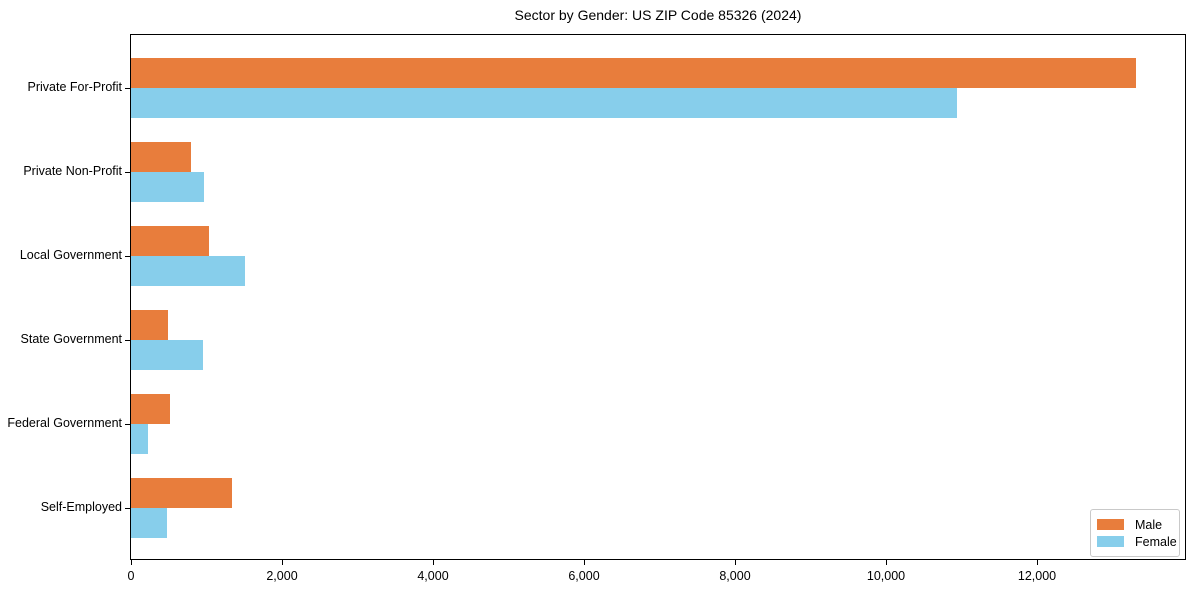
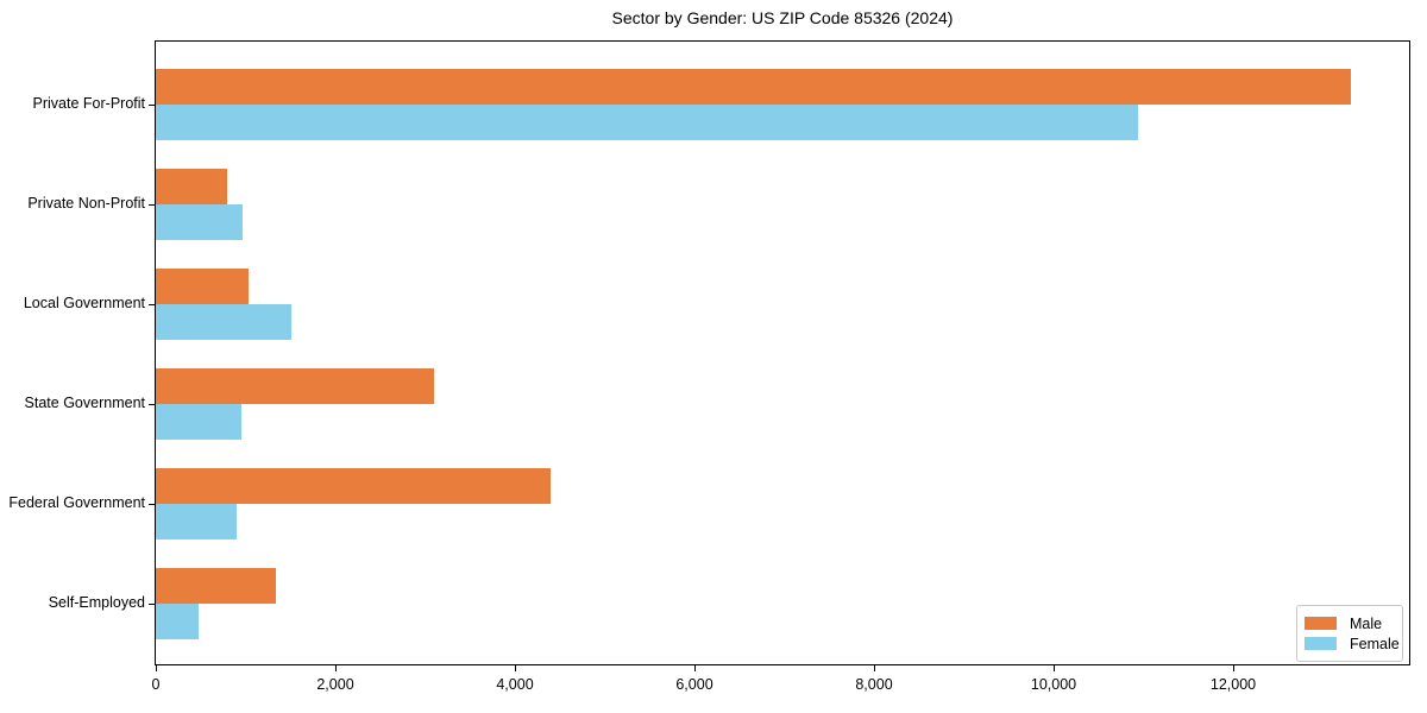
Male/State Government: 500 -> 3100
Male/Federal Government: 500 -> 4400
Female/Federal Government: 200 -> 900
